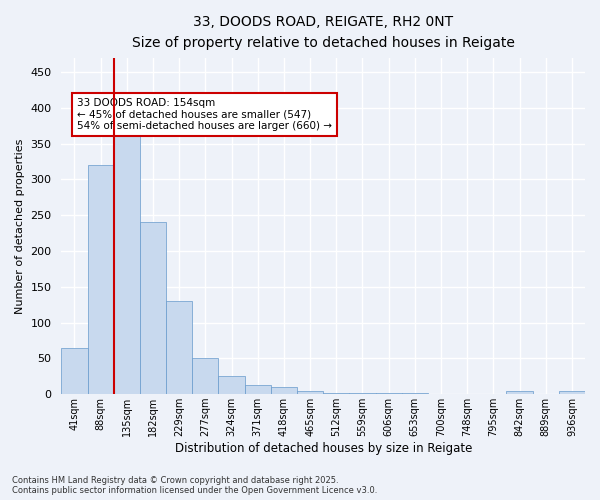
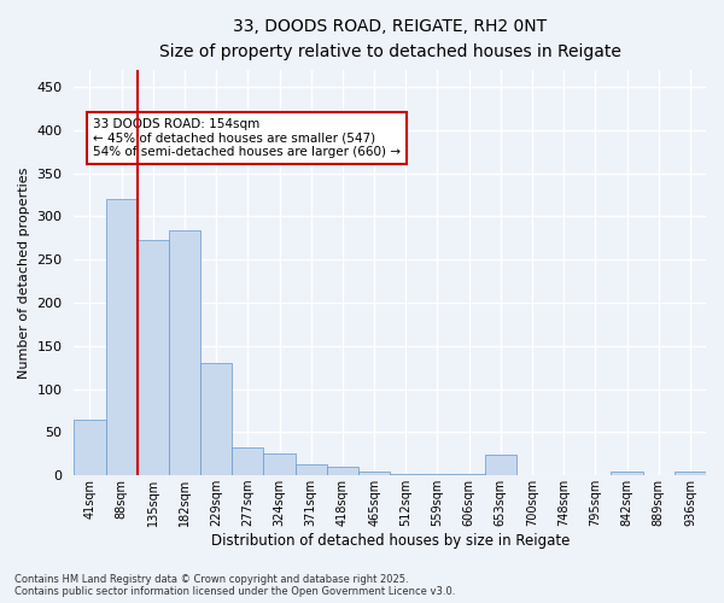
135sqm: 360 -> 272
182sqm: 240 -> 284
277sqm: 50 -> 32
653sqm: 1 -> 24
